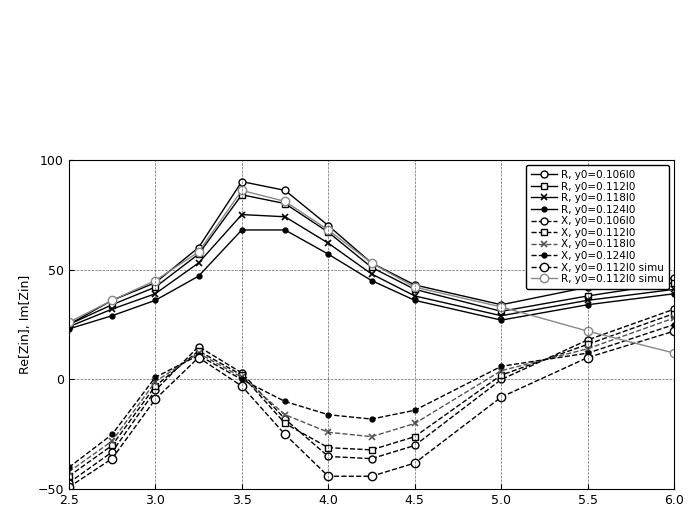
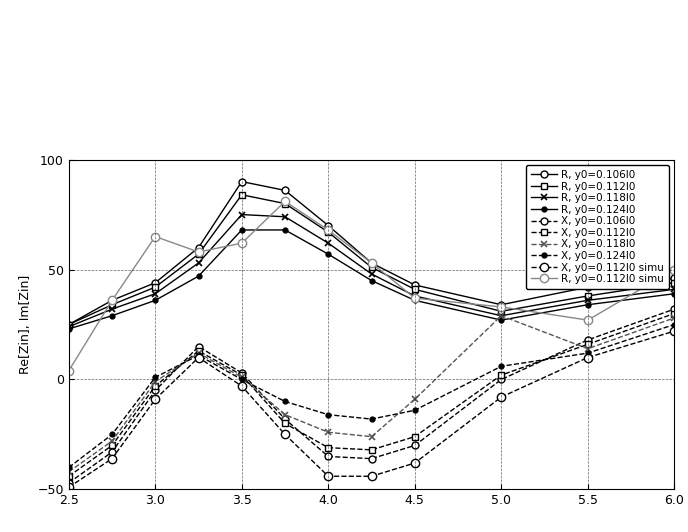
R, y0=0.112l0 simu/2.5: 26 -> 4
R, y0=0.112l0 simu/3.0: 45 -> 65
R, y0=0.112l0 simu/3.5: 86 -> 62
X, y0=0.118l0/4.5: -20 -> -9
R, y0=0.112l0 simu/4.5: 42 -> 37
X, y0=0.118l0/5.0: 4 -> 29
R, y0=0.112l0 simu/5.5: 22 -> 27
R, y0=0.112l0 simu/6.0: 12 -> 50
